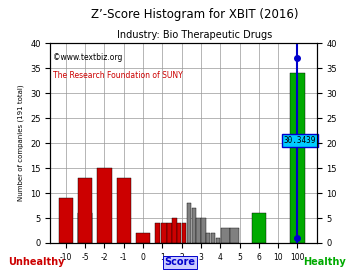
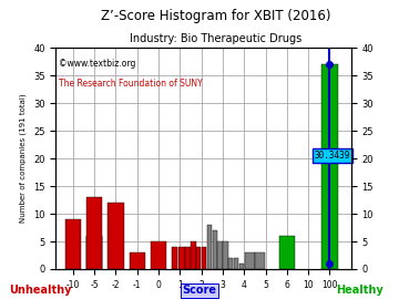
-2: 15 -> 12
-1: 13 -> 3
0: 2 -> 5
100: 34 -> 37
